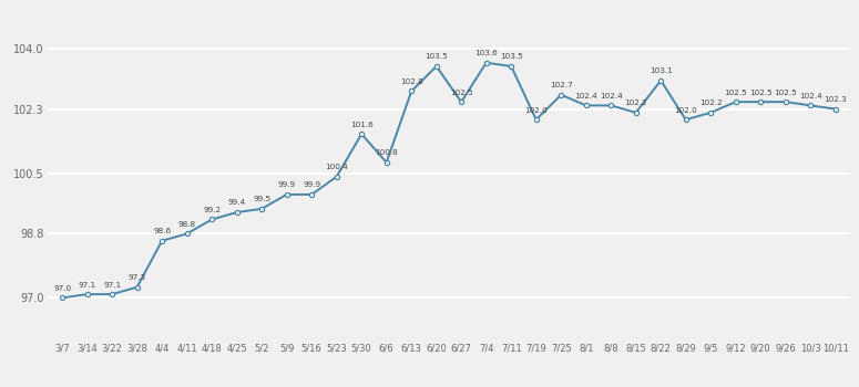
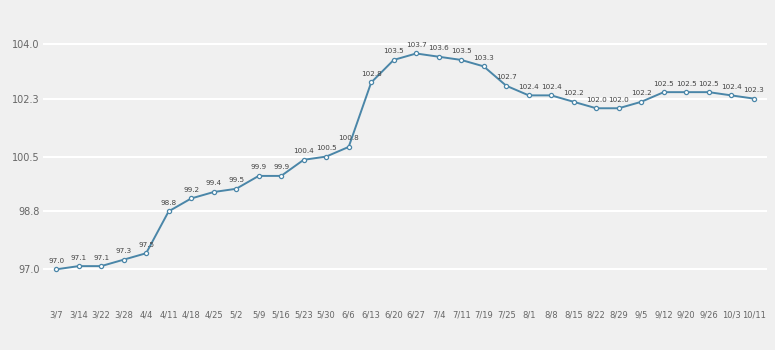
4/4: 98.6 -> 97.5
5/30: 101.6 -> 100.5
6/27: 102.5 -> 103.7
7/19: 102.0 -> 103.3
8/22: 103.1 -> 102.0
